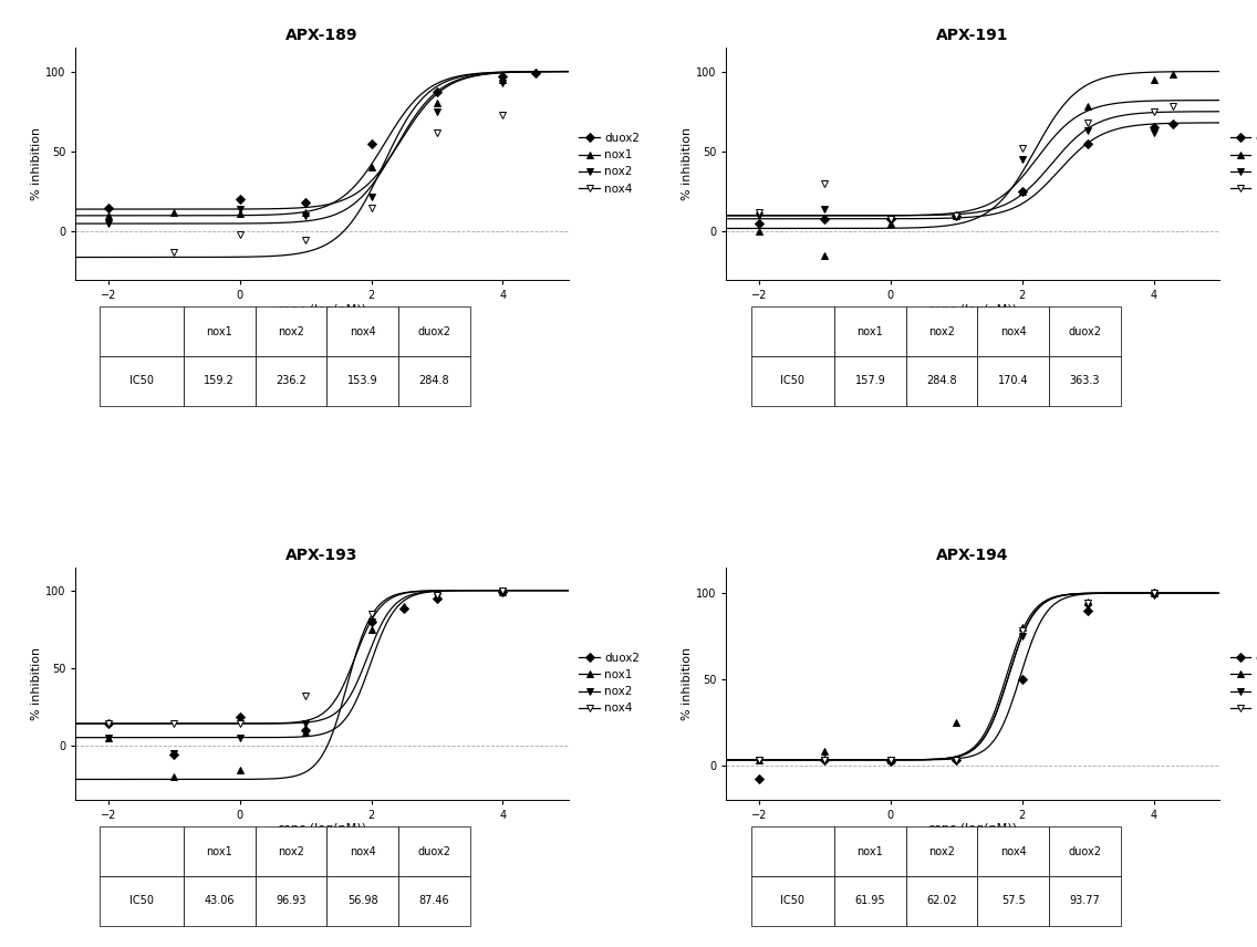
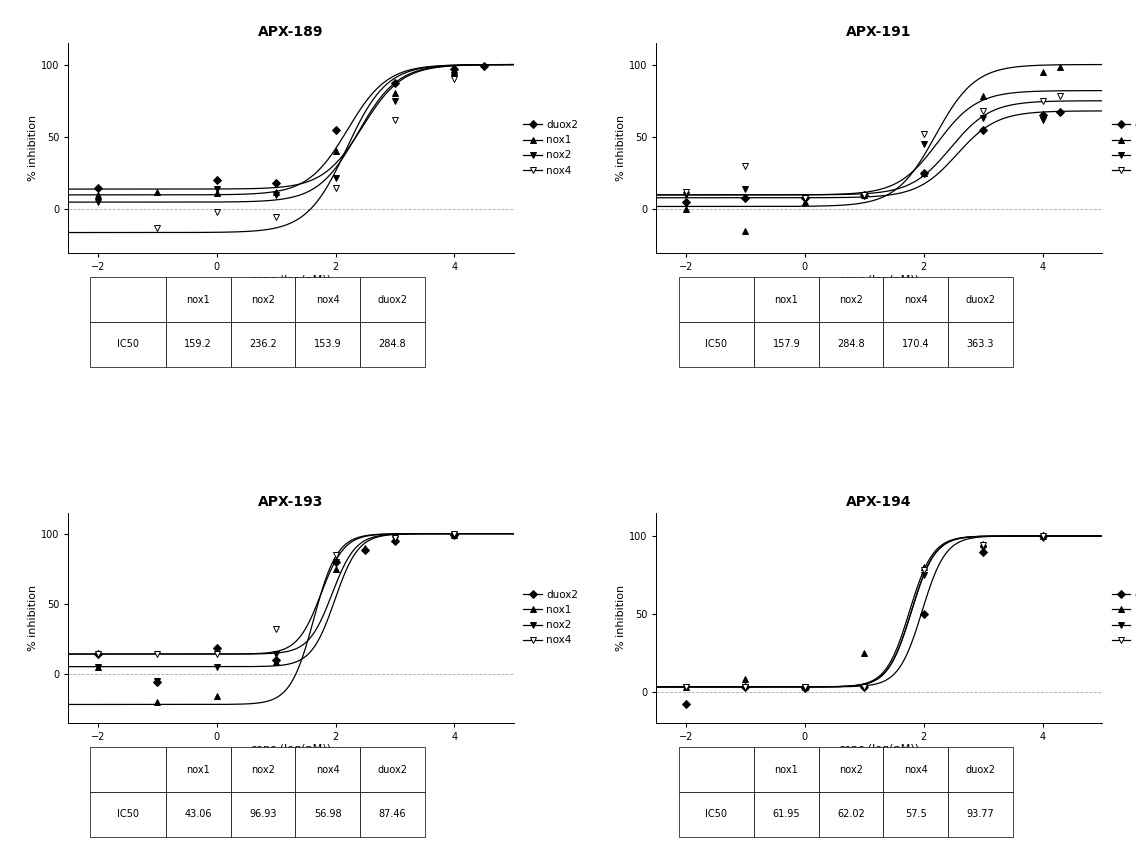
APX-189/nox4/4: 73 -> 90
